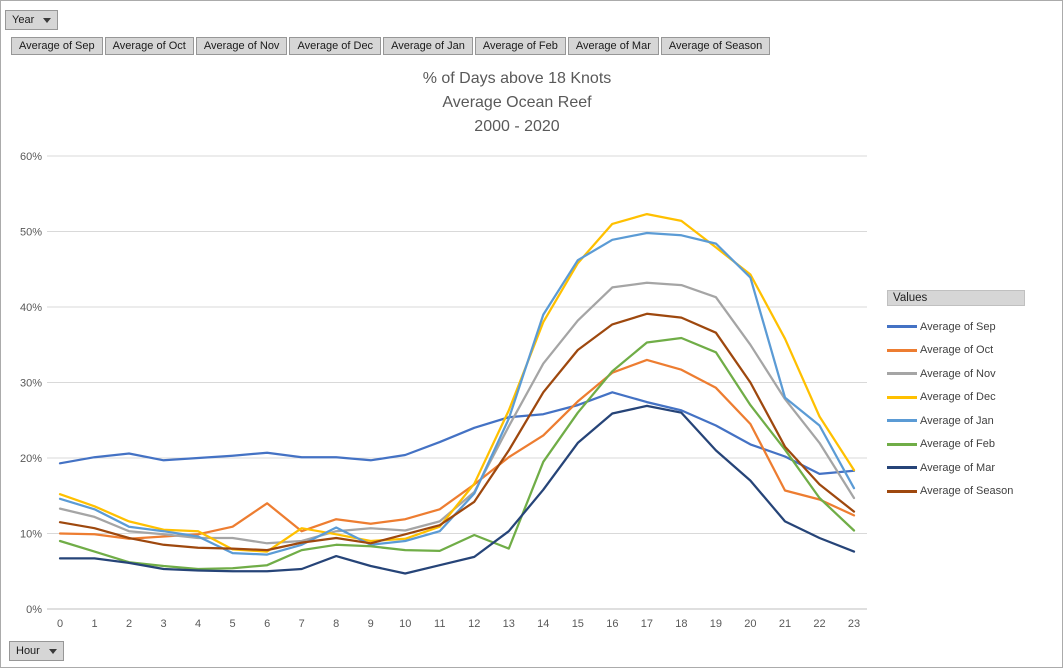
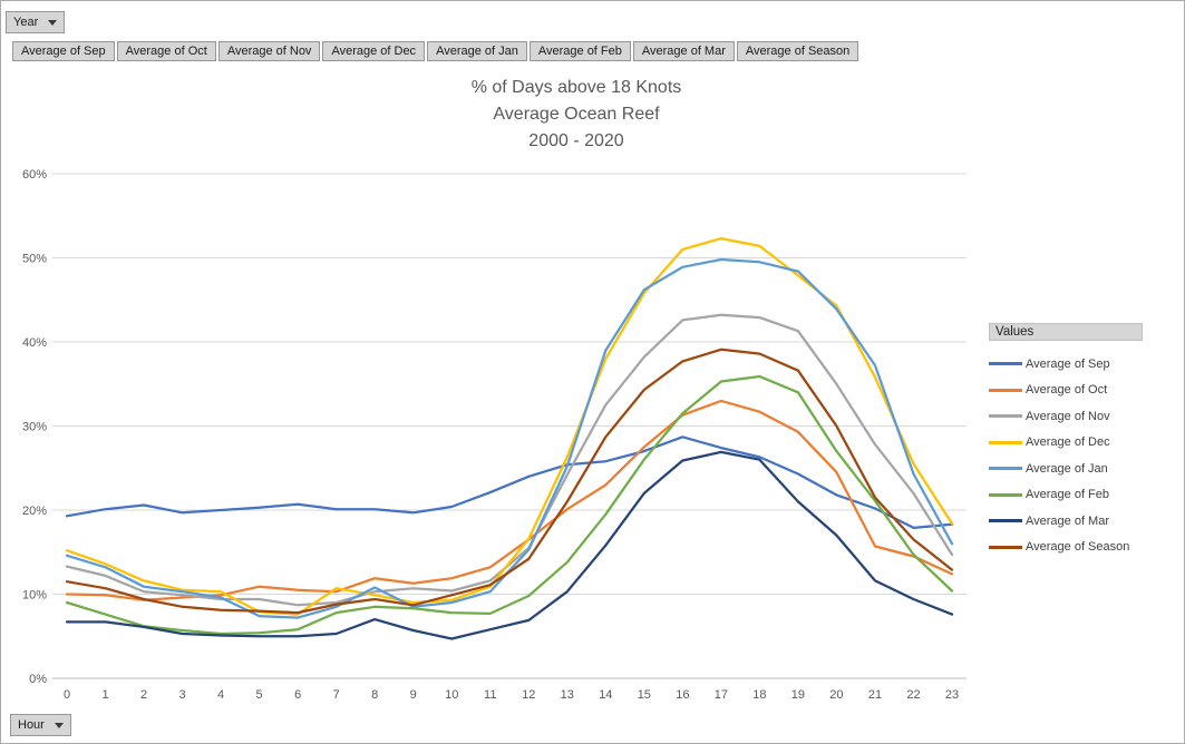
Average of Oct/6: 14% -> 10%
Average of Feb/13: 8% -> 14%
Average of Jan/21: 28% -> 37%
